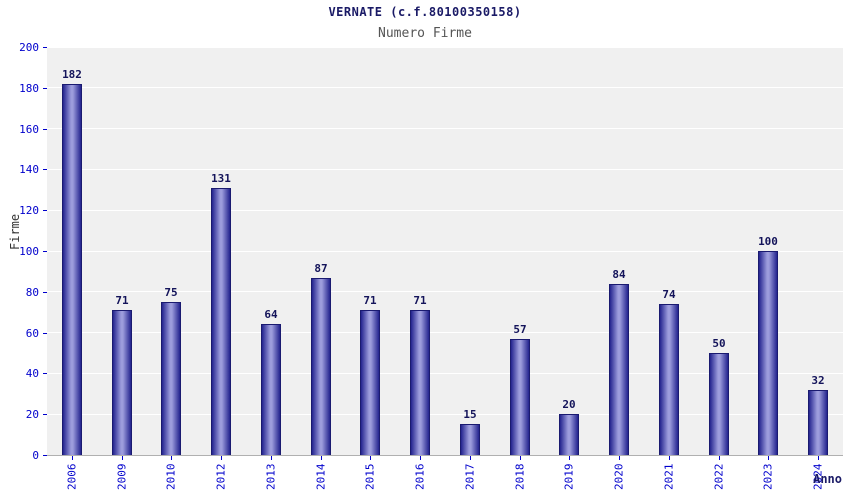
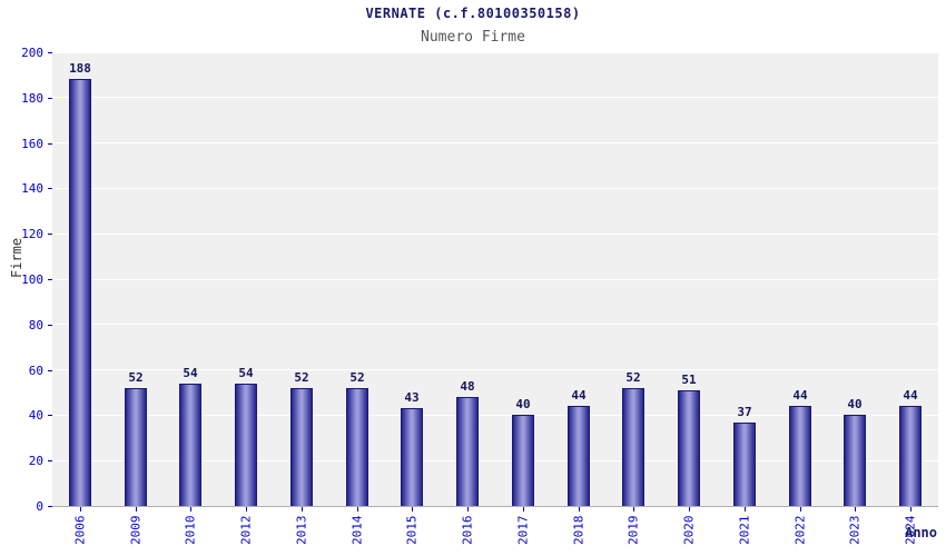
2006: 182 -> 188
2009: 71 -> 52
2010: 75 -> 54
2012: 131 -> 54
2013: 64 -> 52
2014: 87 -> 52
2015: 71 -> 43
2016: 71 -> 48
2017: 15 -> 40
2018: 57 -> 44
2019: 20 -> 52
2020: 84 -> 51
2021: 74 -> 37
2022: 50 -> 44
2023: 100 -> 40
2024: 32 -> 44
